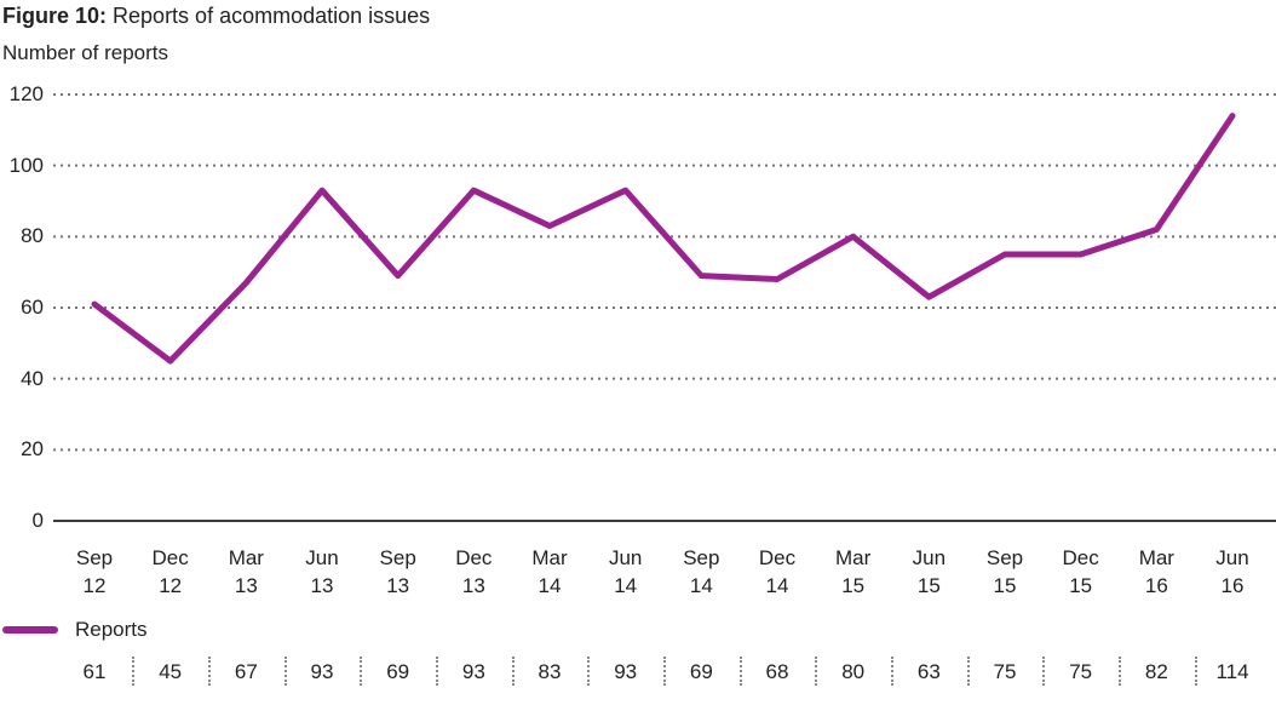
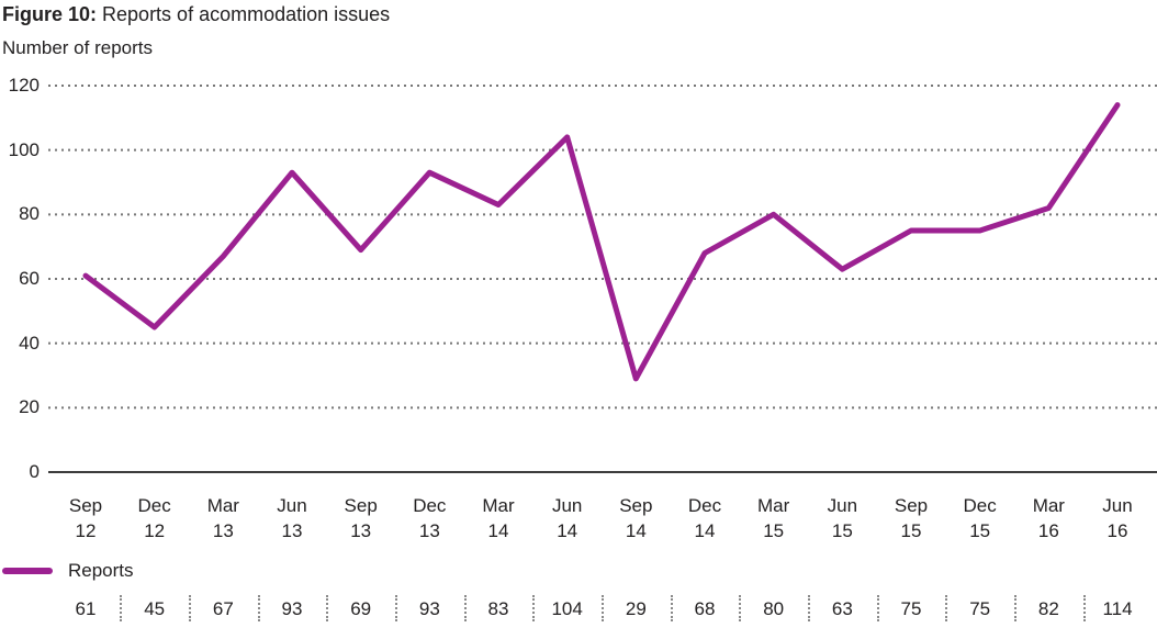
Jun 14: 93 -> 104
Sep 14: 69 -> 29
